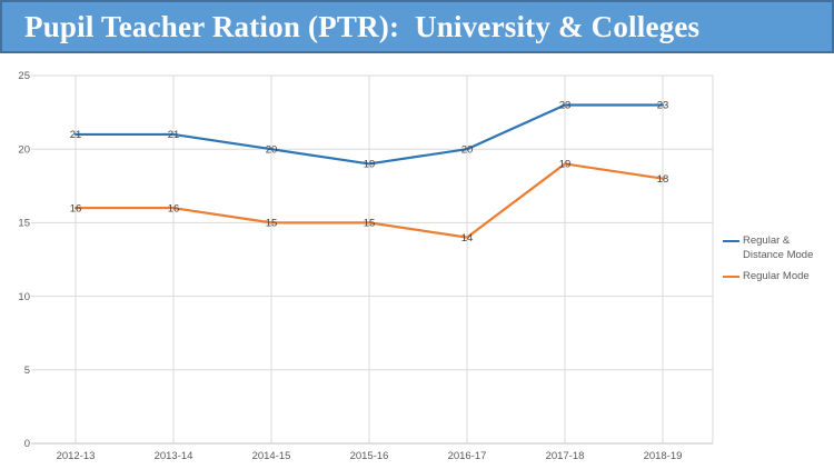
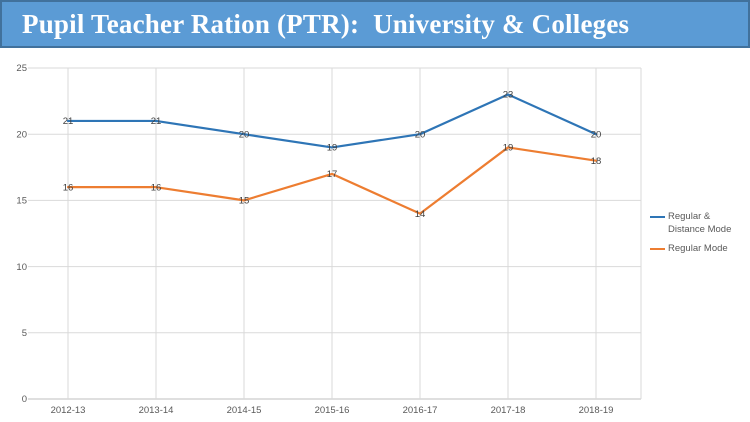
Regular Mode/2015-16: 15 -> 17
Regular & Distance Mode/2018-19: 23 -> 20
